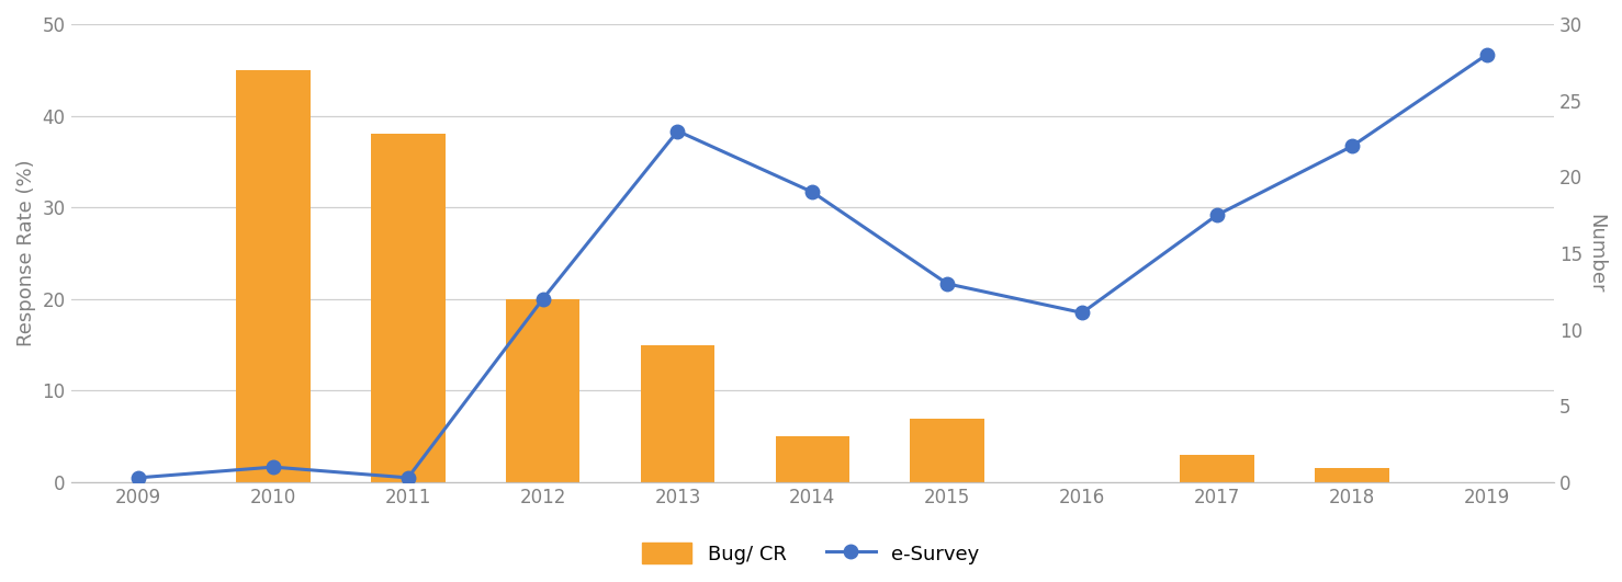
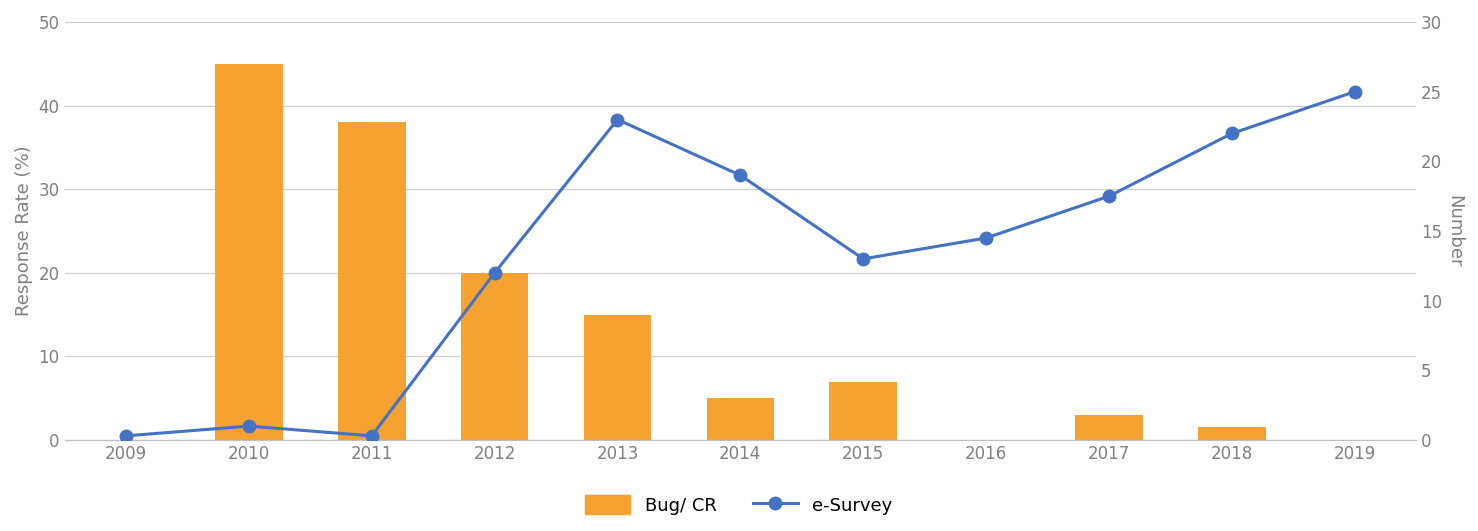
e-Survey/2016: 11.1 -> 14.5
e-Survey/2019: 28.0 -> 25.0
